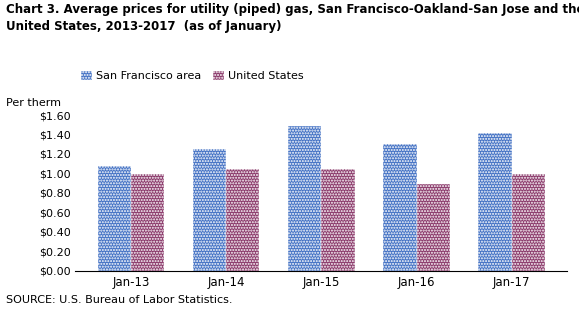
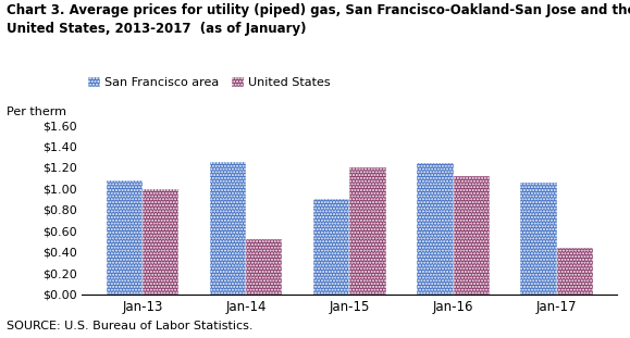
United States/Jan-14: $1.04 -> $0.52
San Francisco area/Jan-15: $1.49 -> $0.90
United States/Jan-15: $1.04 -> $1.20
San Francisco area/Jan-16: $1.30 -> $1.24
United States/Jan-16: $0.89 -> $1.12
San Francisco area/Jan-17: $1.42 -> $1.06
United States/Jan-17: $0.99 -> $0.44
